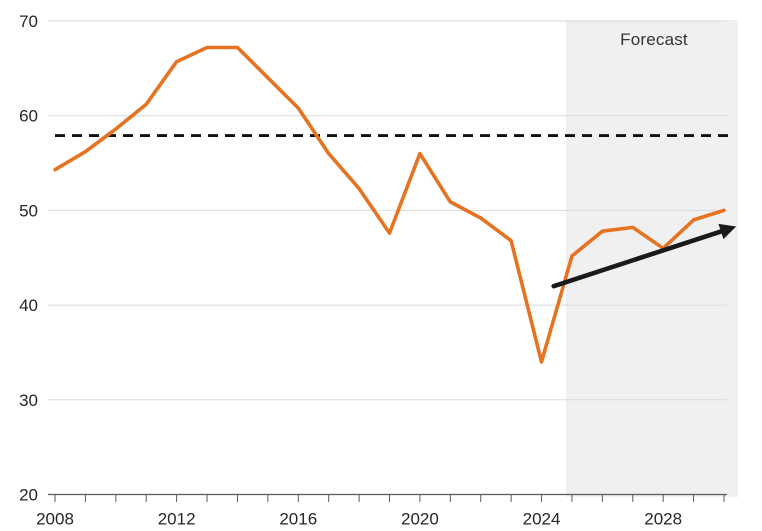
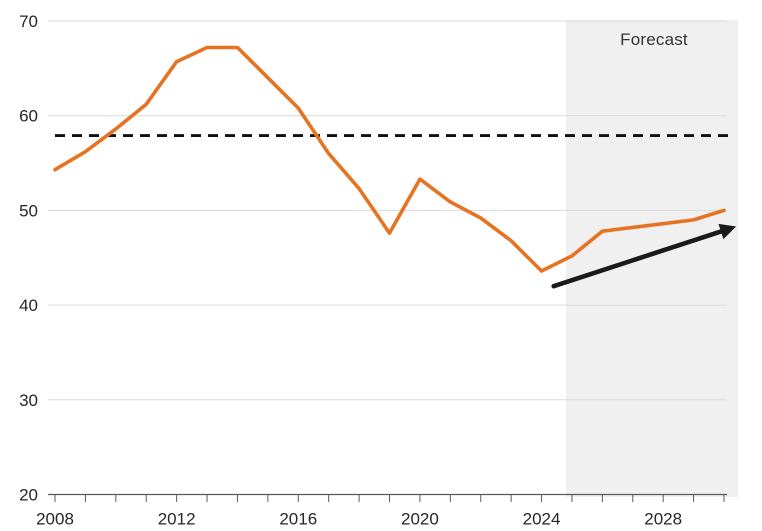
2020: 56 -> 53
2024: 34 -> 44
2028: 46 -> 49
